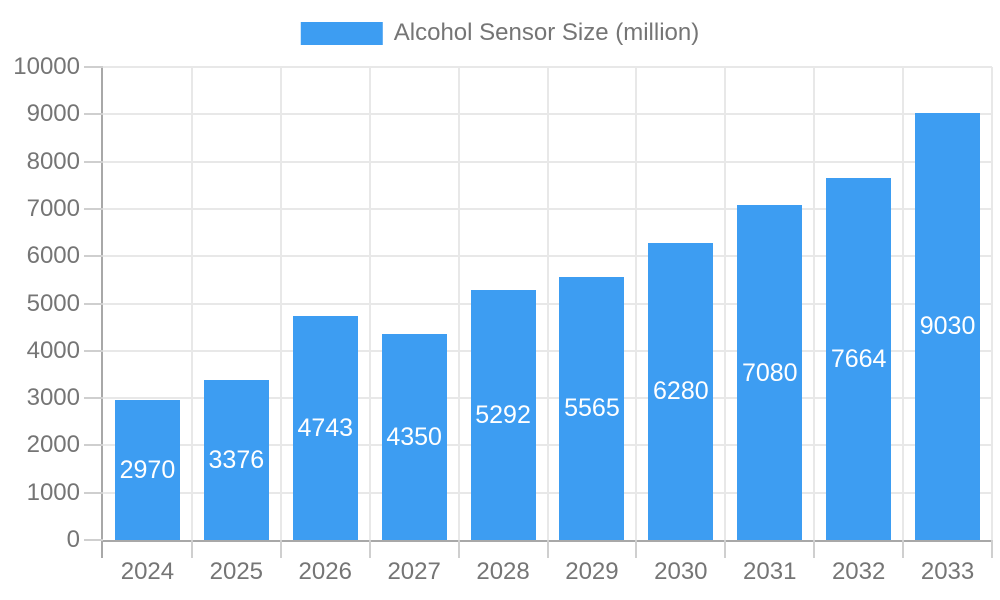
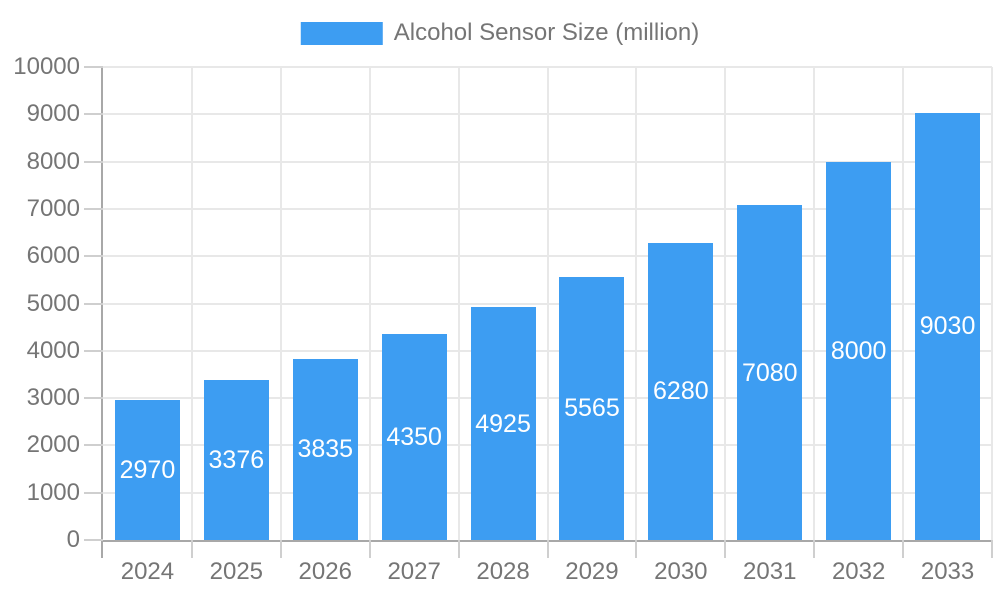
2026: 4743 -> 3835
2028: 5292 -> 4925
2032: 7664 -> 8000
